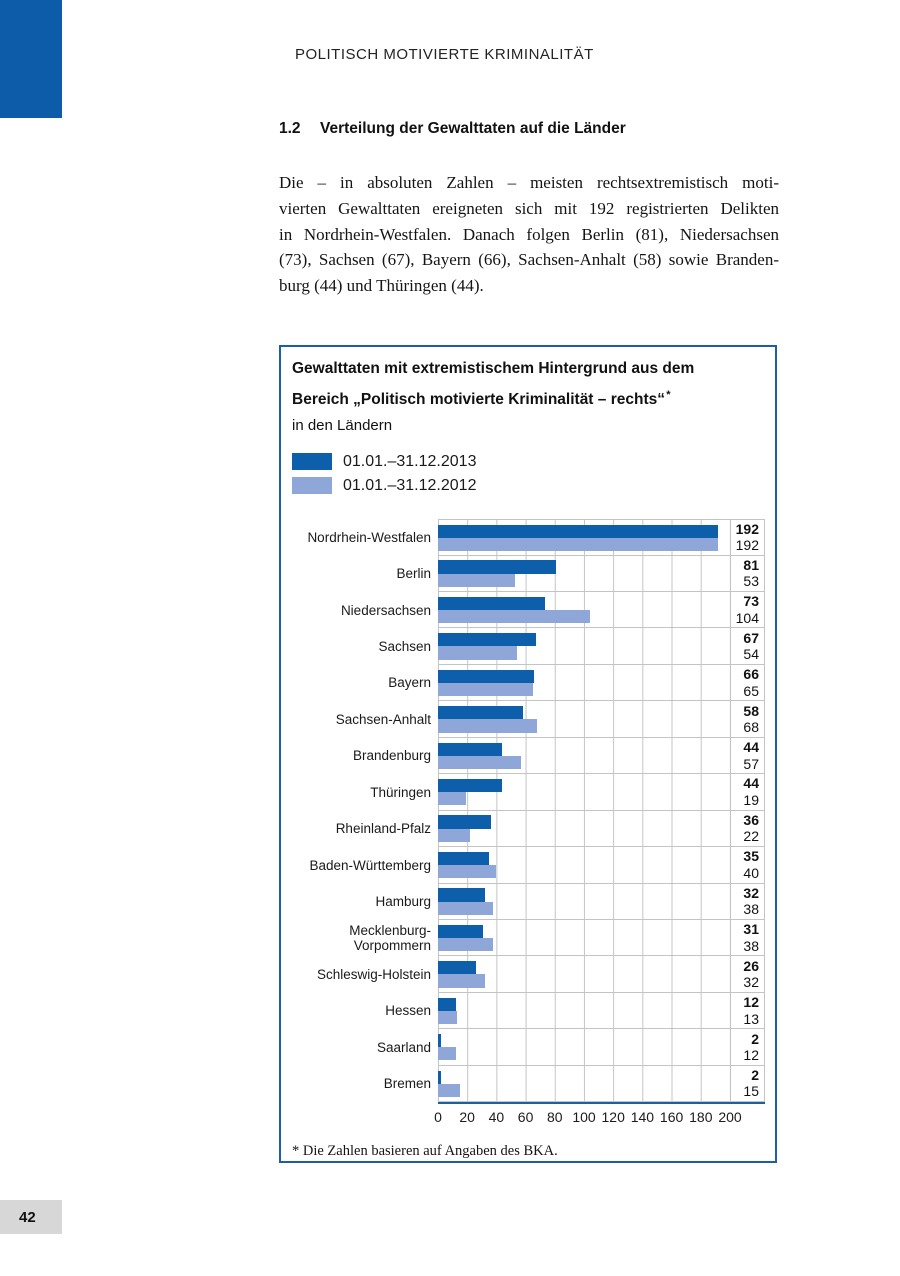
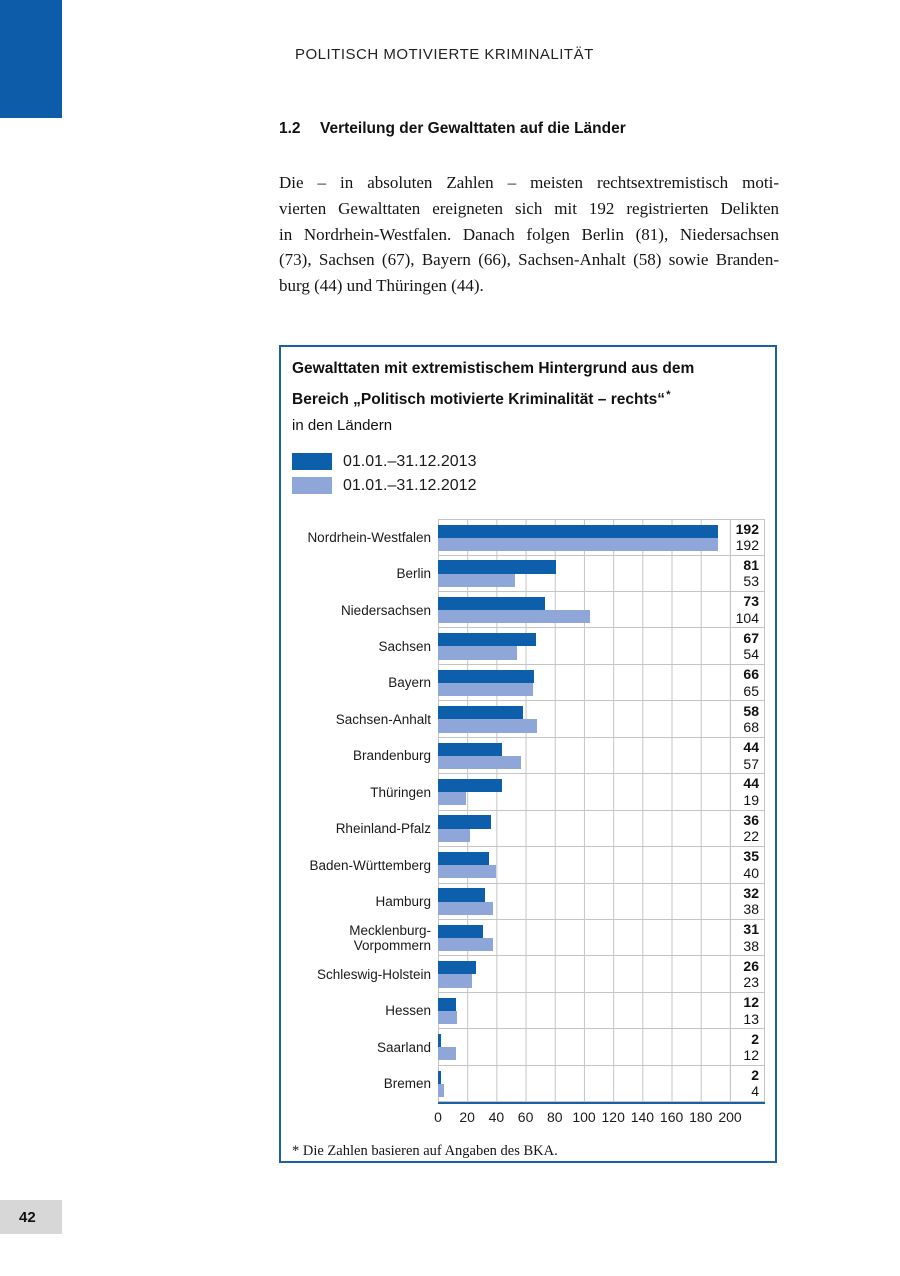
01.01.–31.12.2012/Schleswig-Holstein: 32 -> 23
01.01.–31.12.2012/Bremen: 15 -> 4
